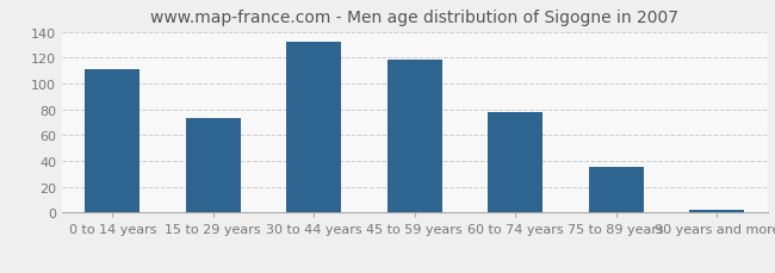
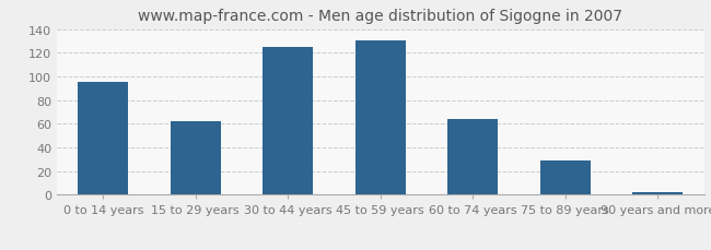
0 to 14 years: 111 -> 95
15 to 29 years: 73 -> 62
30 to 44 years: 132 -> 125
45 to 59 years: 118 -> 130
60 to 74 years: 78 -> 64
75 to 89 years: 35 -> 29
